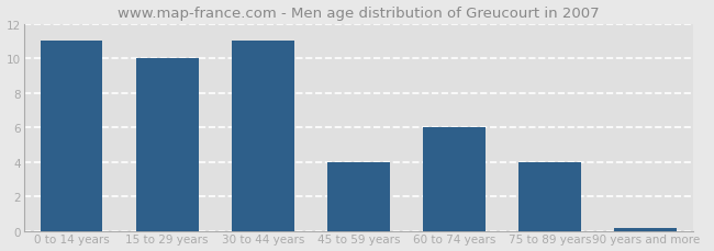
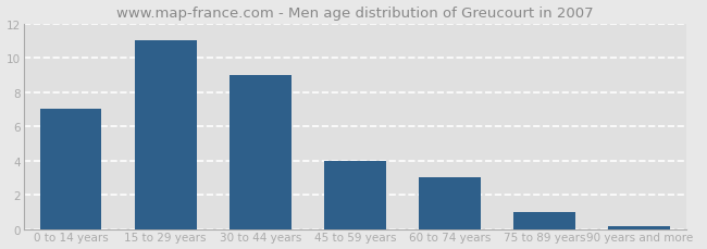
0 to 14 years: 11.0 -> 7.0
15 to 29 years: 10.0 -> 11.0
30 to 44 years: 11.0 -> 9.0
60 to 74 years: 6.0 -> 3.0
75 to 89 years: 4.0 -> 1.0
